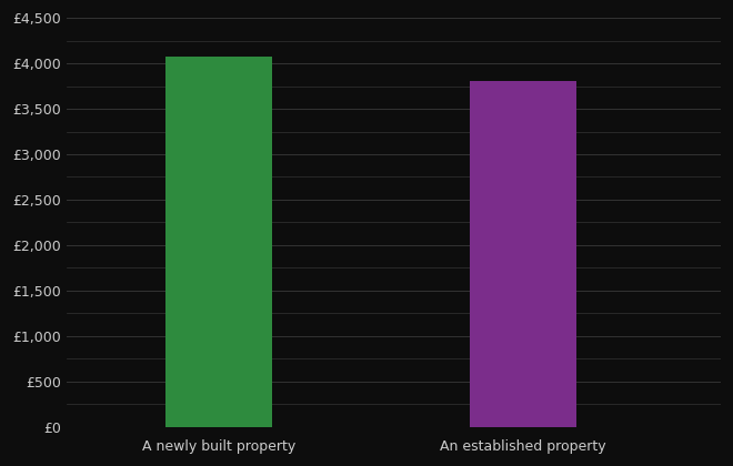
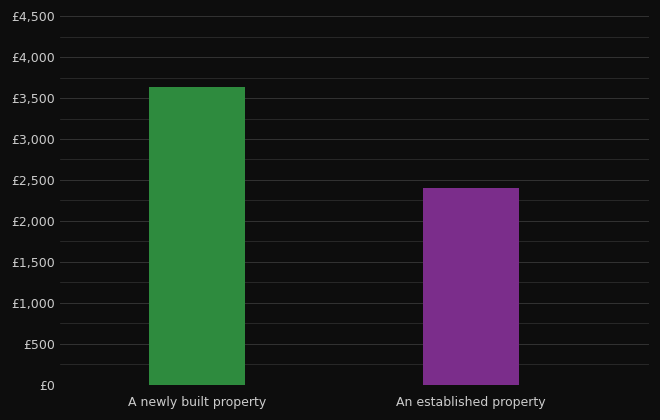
A newly built property: £4,080 -> £3,640
An established property: £3,800 -> £2,400
